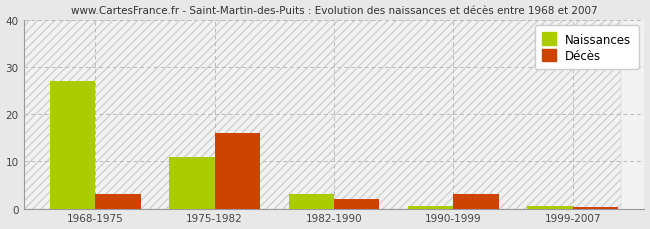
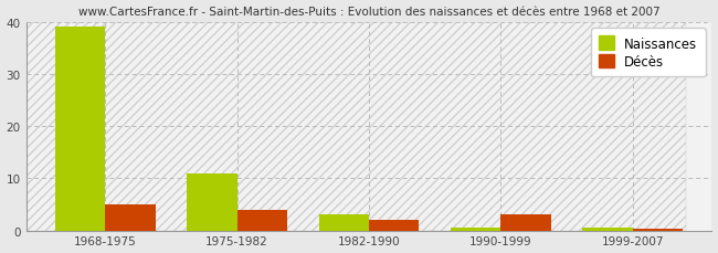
Naissances/1968-1975: 27.0 -> 39.0
Décès/1968-1975: 3.0 -> 5.0
Décès/1975-1982: 16.0 -> 4.0
